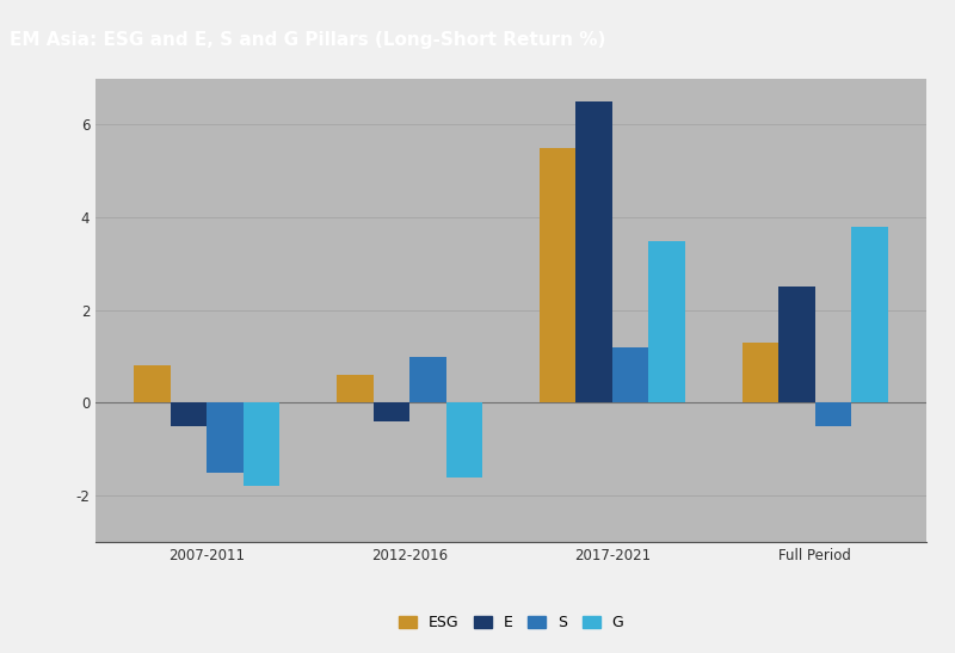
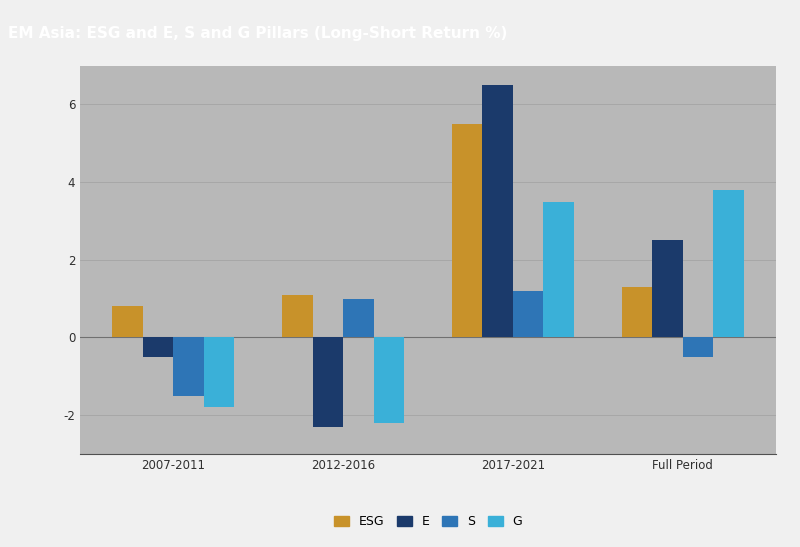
ESG/2012-2016: 0.6 -> 1.1
E/2012-2016: -0.4 -> -2.3
G/2012-2016: -1.6 -> -2.2
